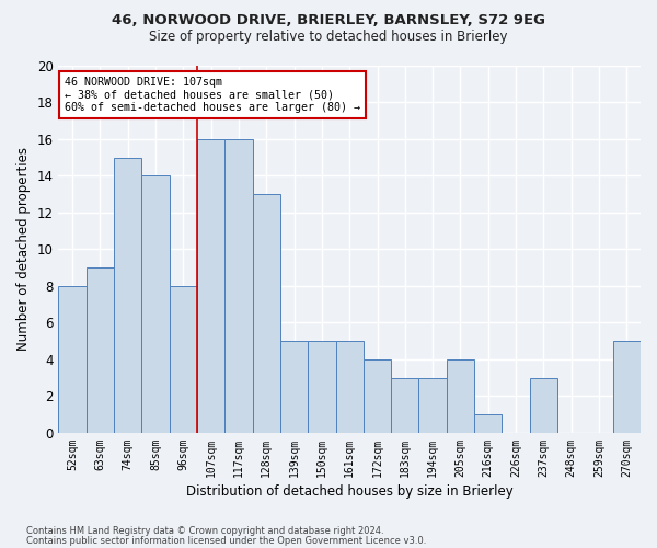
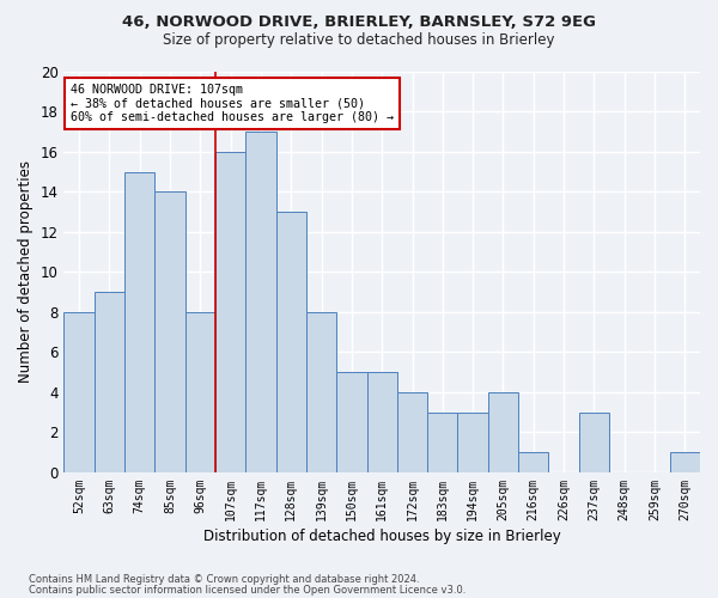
117sqm: 16 -> 17
139sqm: 5 -> 8
270sqm: 5 -> 1
